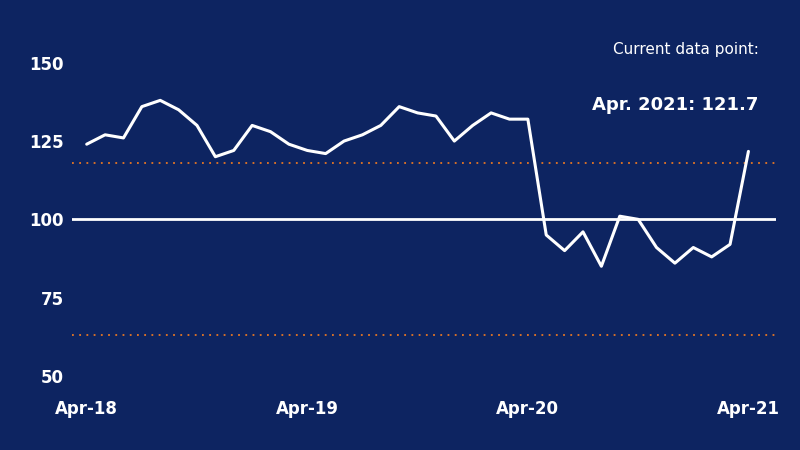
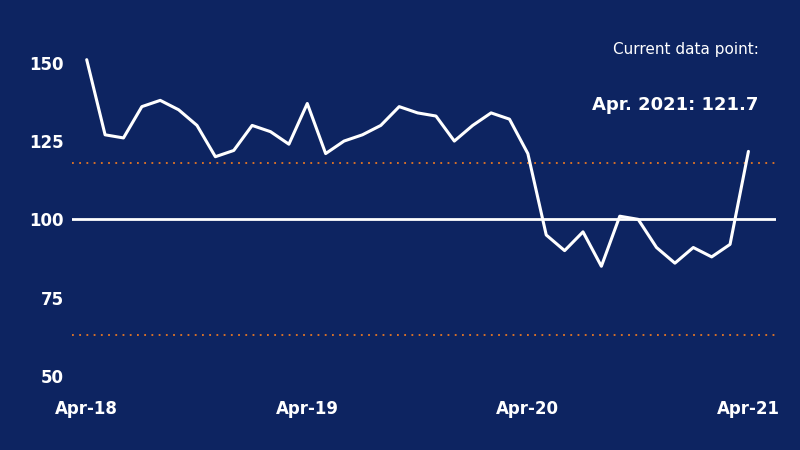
Apr-18: 124.0 -> 151.0
Apr-19: 122.0 -> 137.0
Apr-20: 132.0 -> 121.0
